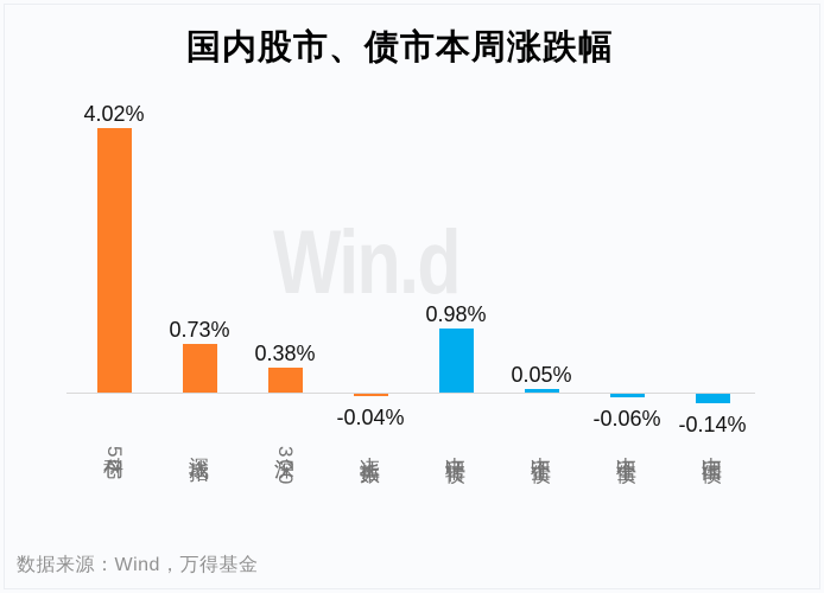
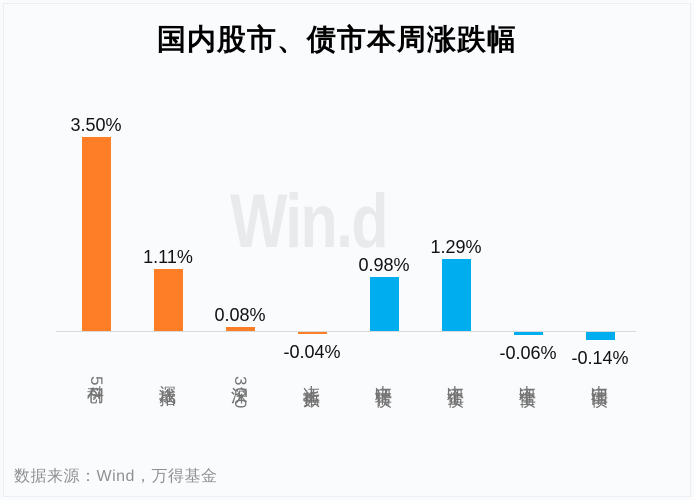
科创50: 4.02% -> 3.50%
深成指: 0.73% -> 1.11%
沪深300: 0.38% -> 0.08%
中证企债: 0.05% -> 1.29%
